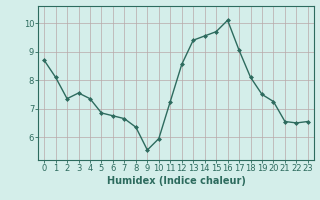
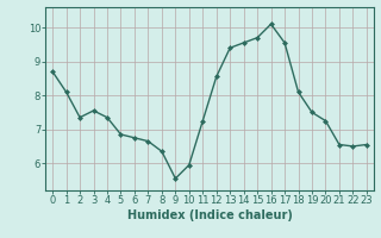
17: 9.05 -> 9.55
